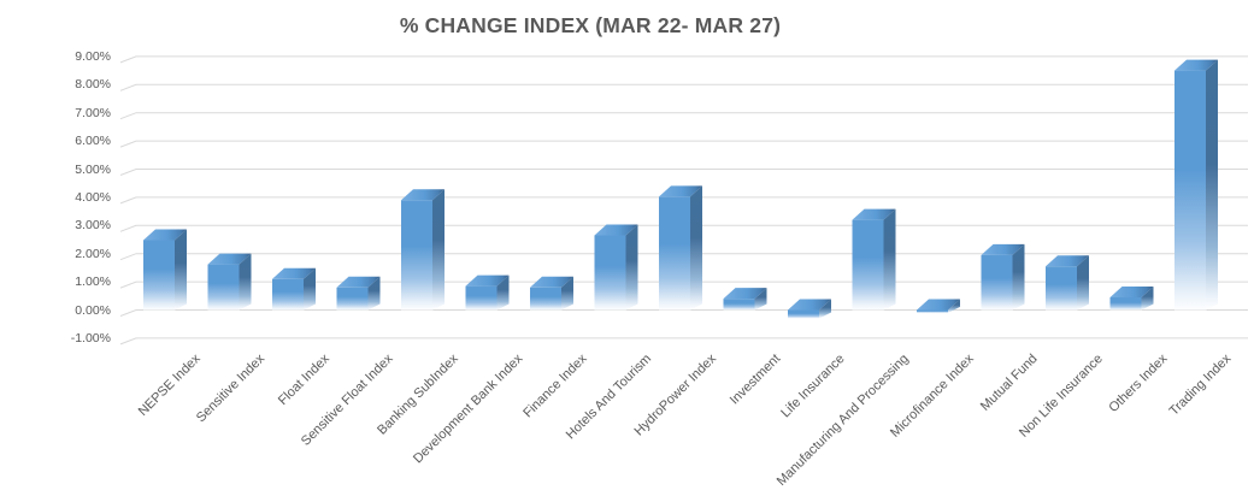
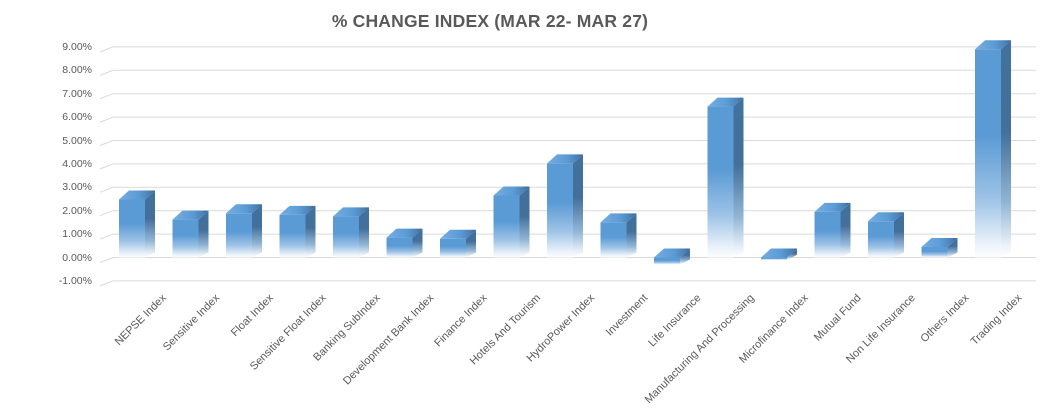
Float Index: 1.1% -> 1.9%
Sensitive Float Index: 0.8% -> 1.8%
Banking SubIndex: 3.9% -> 1.8%
Investment: 0.4% -> 1.5%
Manufacturing And Processing: 3.2% -> 6.5%
Trading Index: 8.5% -> 8.9%
